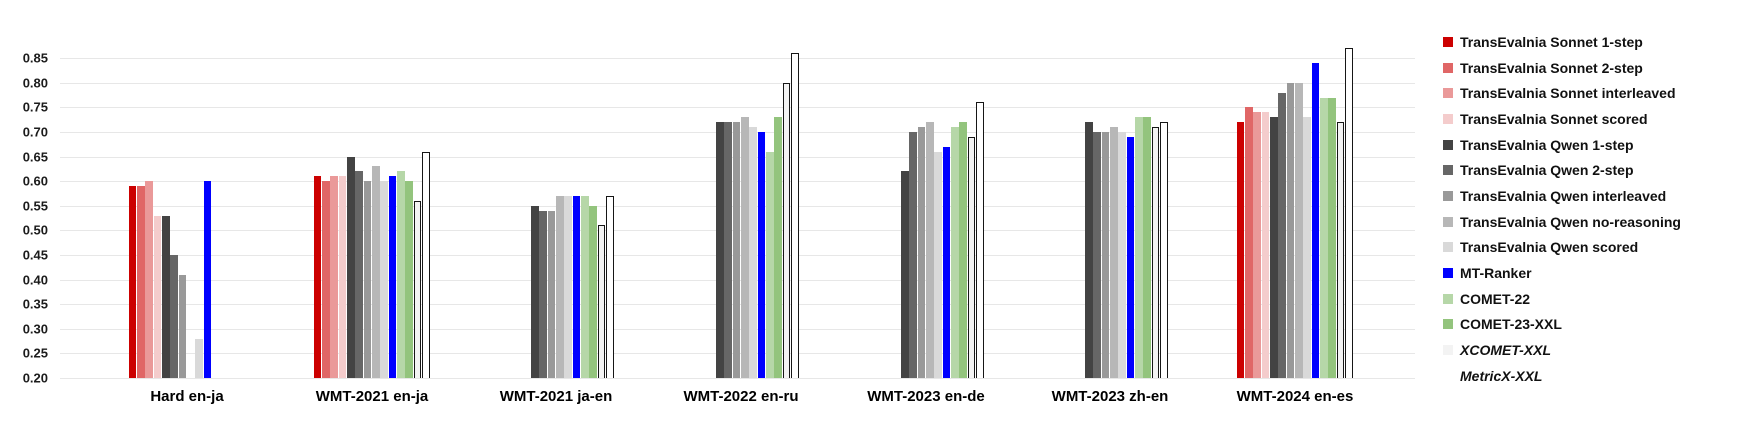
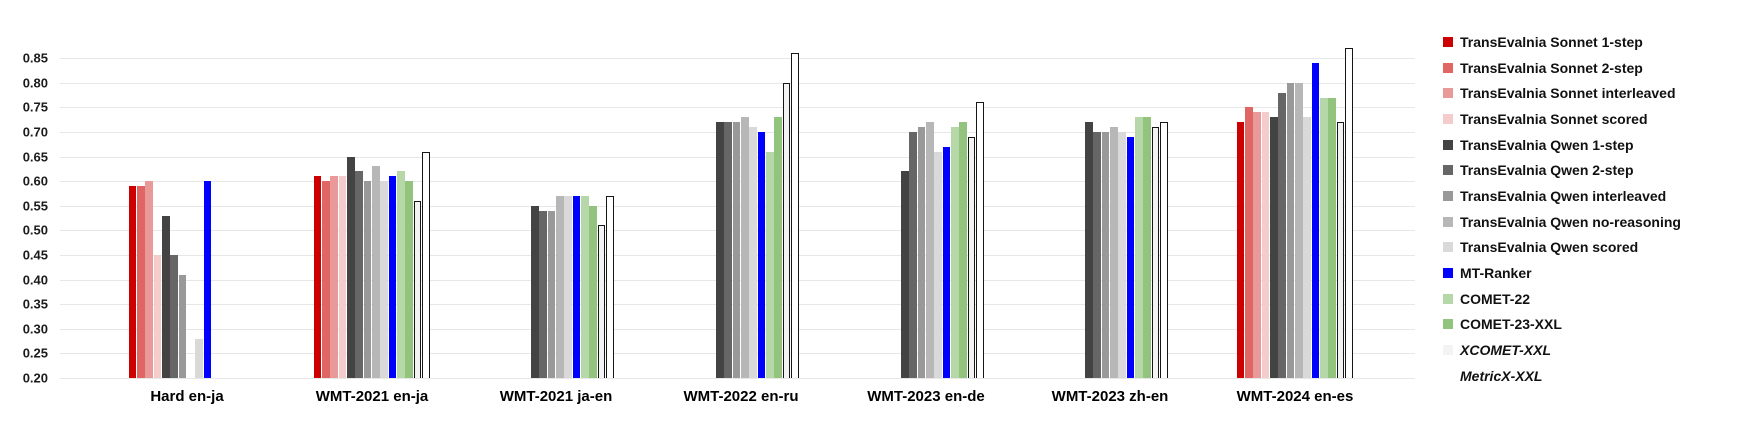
TransEvalnia Sonnet scored/Hard en-ja: 0.53 -> 0.45
